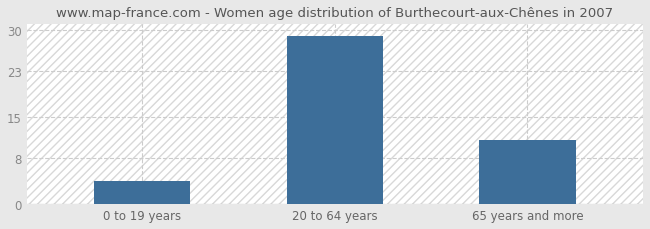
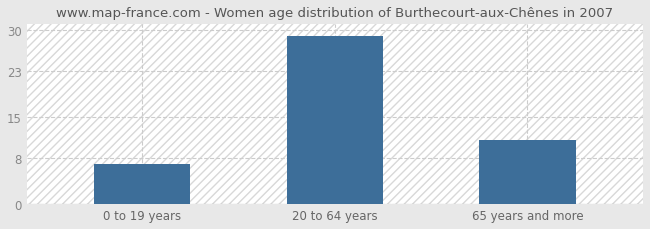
0 to 19 years: 4 -> 7
